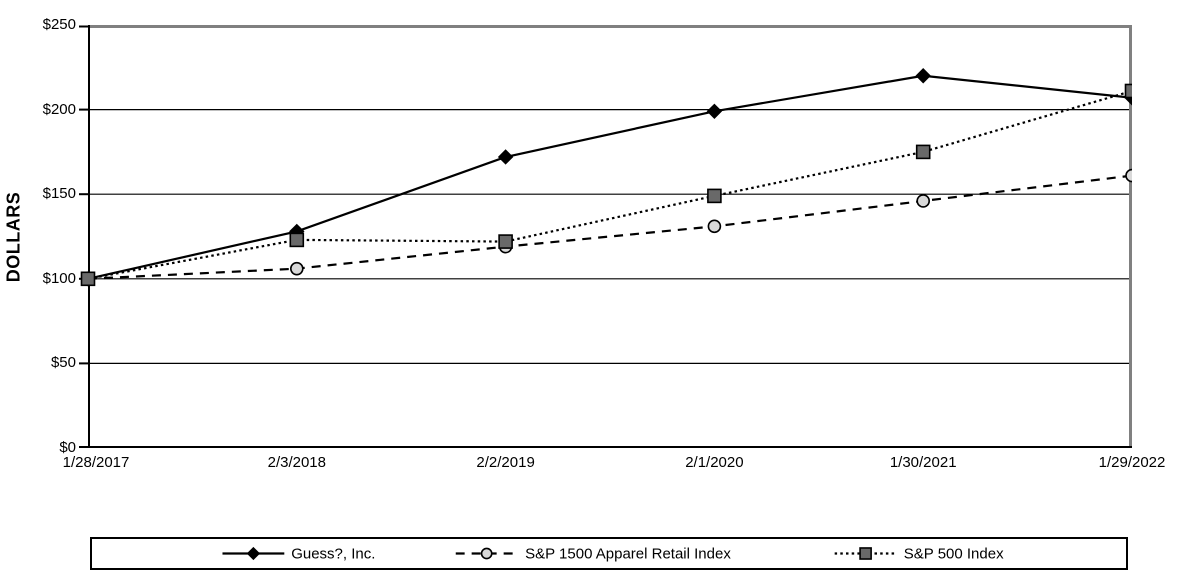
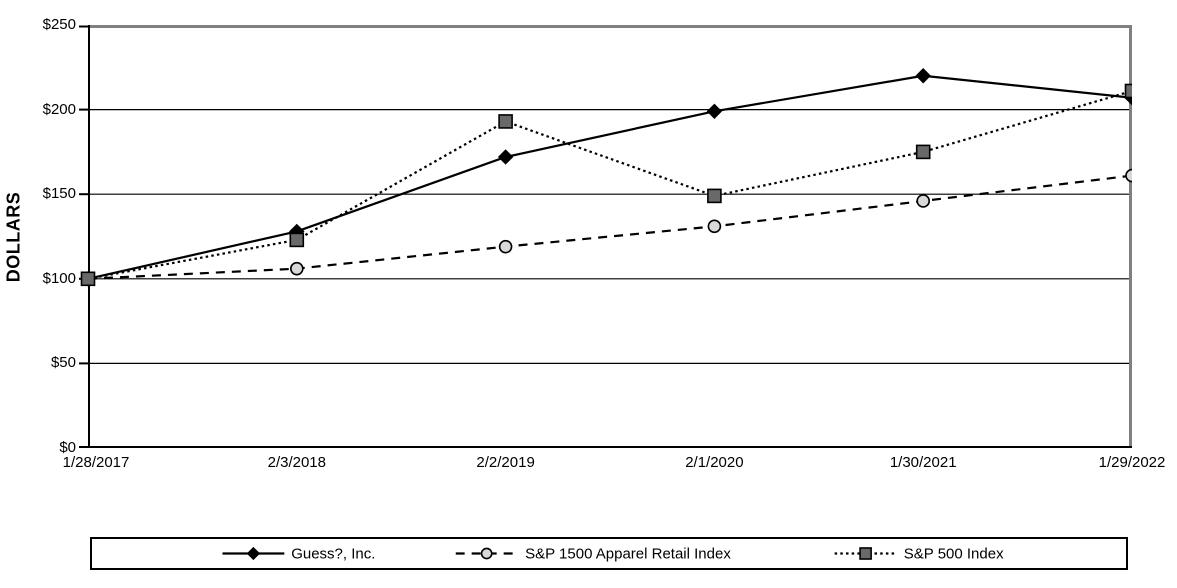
S&P 500 Index/2/2/2019: $122 -> $193
